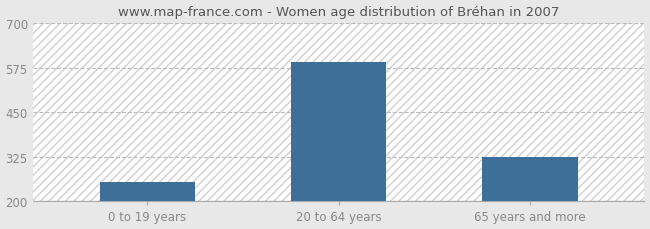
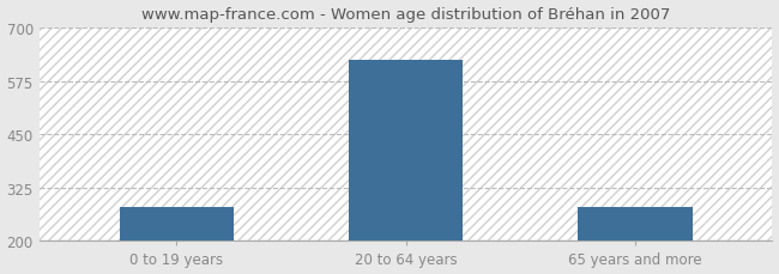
0 to 19 years: 253 -> 280
20 to 64 years: 590 -> 625
65 years and more: 323 -> 280
